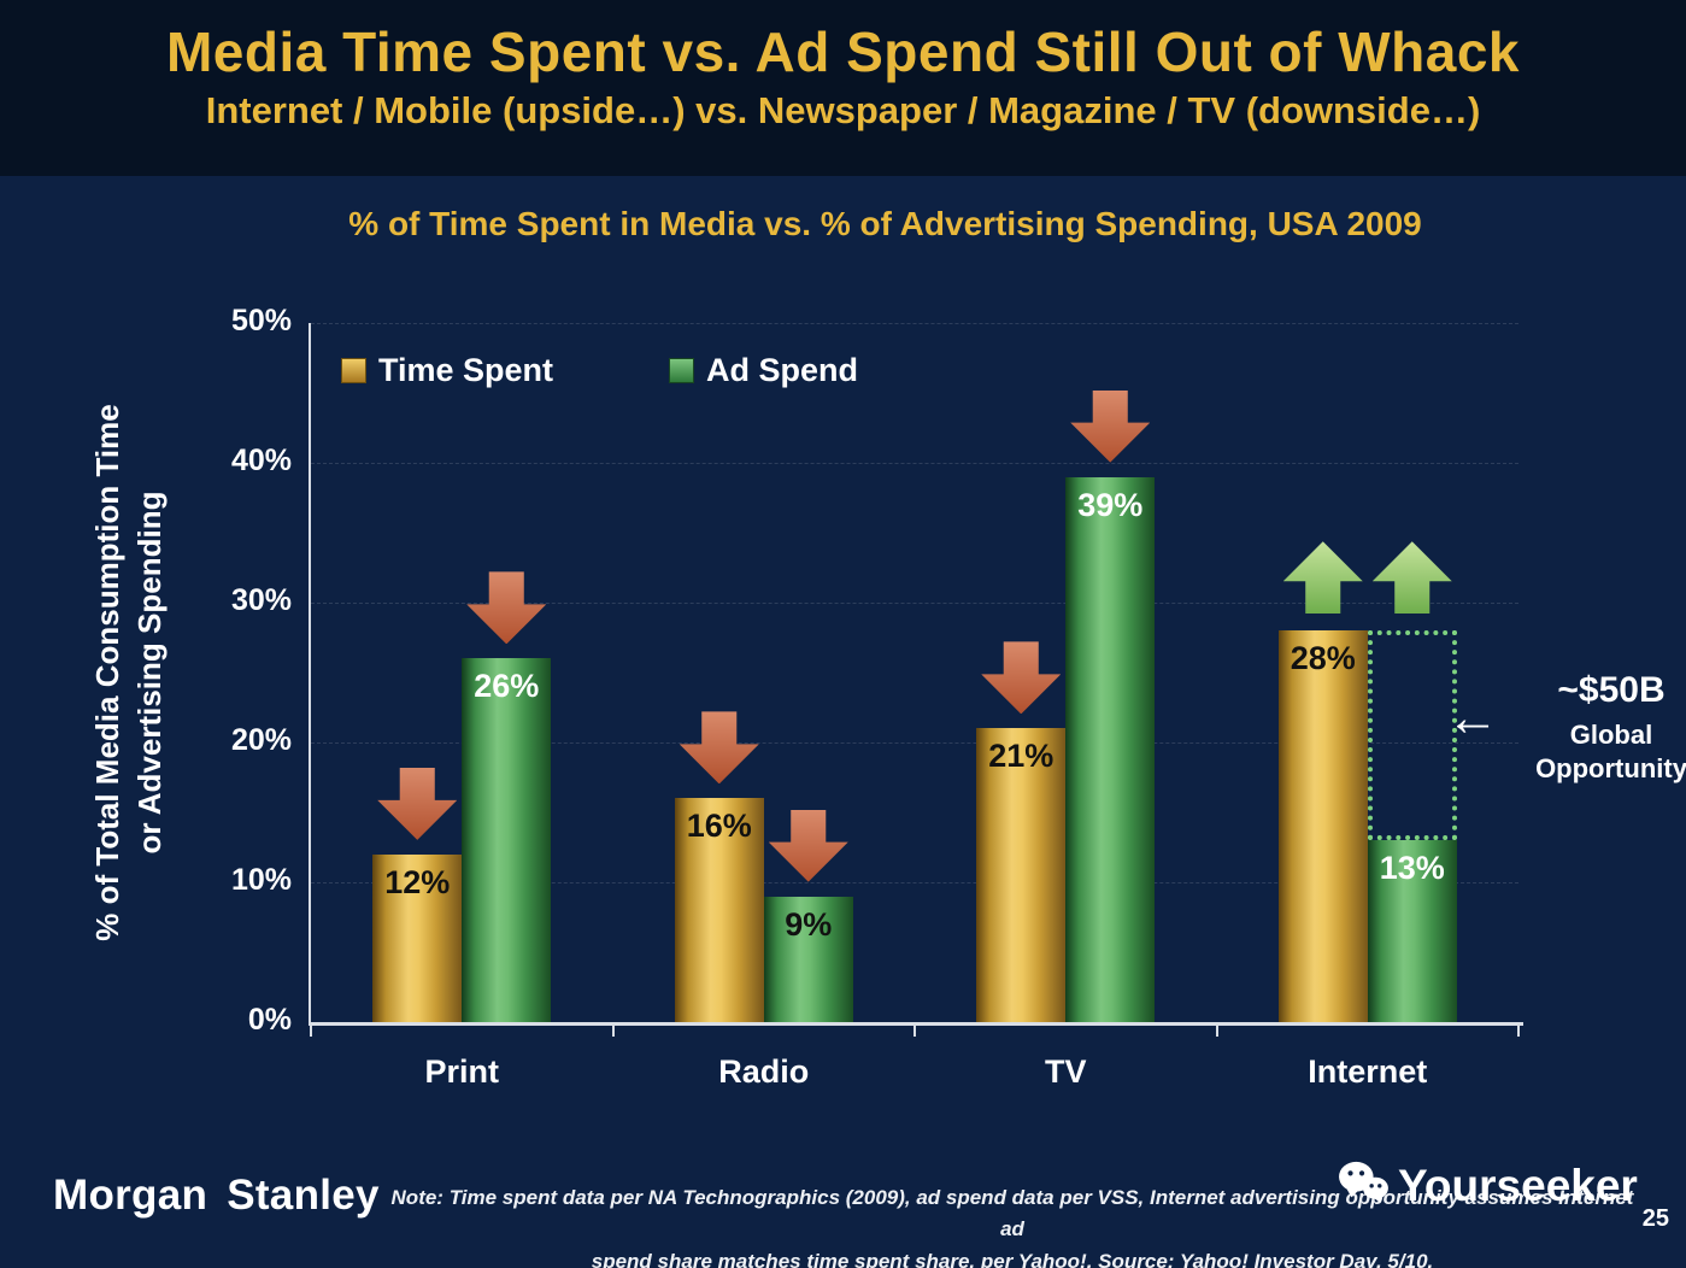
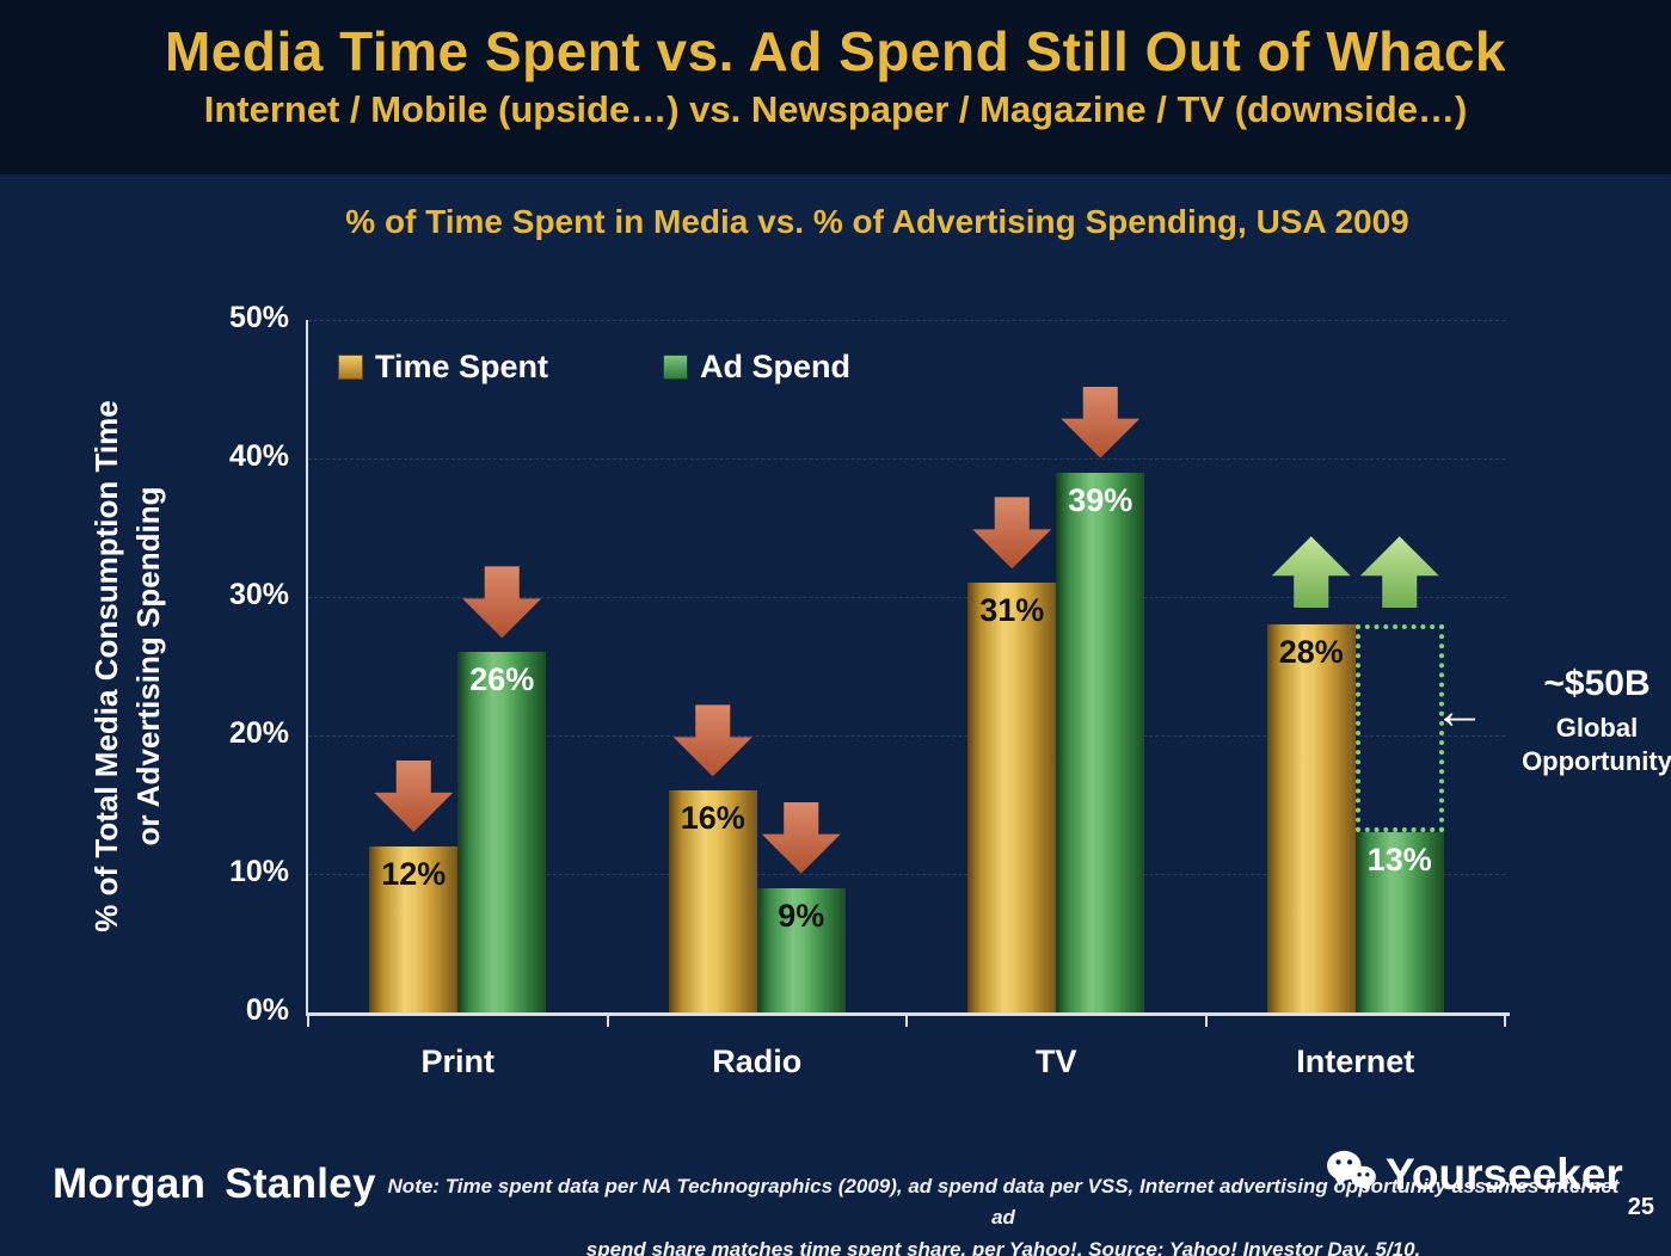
Time Spent/TV: 21% -> 31%
